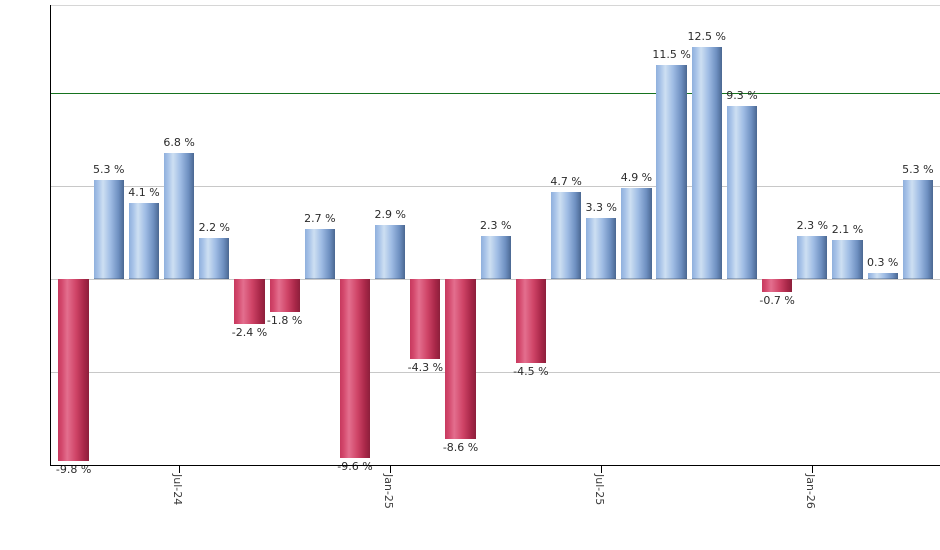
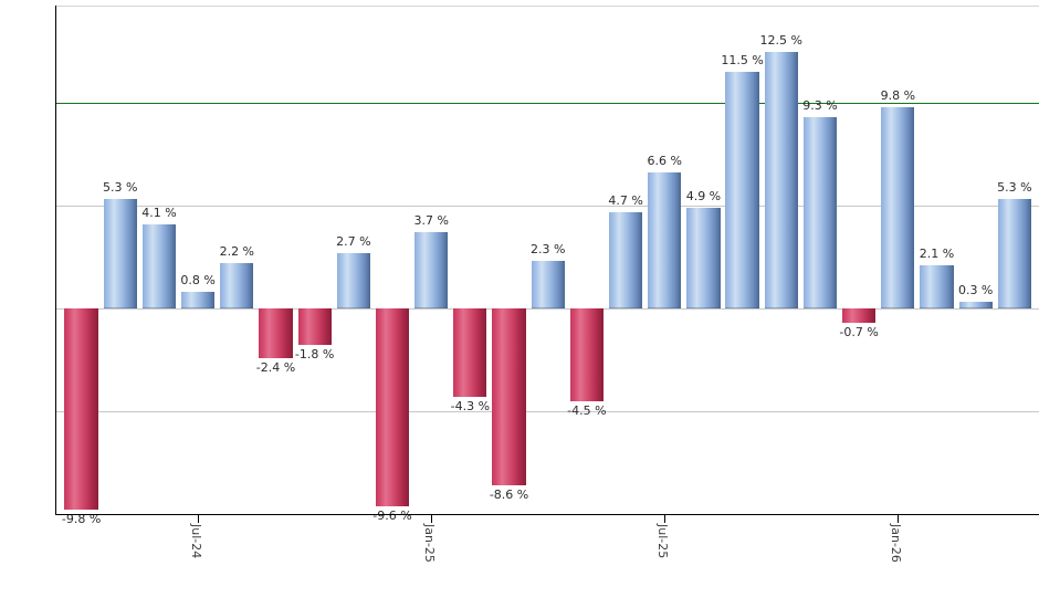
Jul-24: 6.8 -> 0.8
Jan-25: 2.9 -> 3.7
Jul-25: 3.3 -> 6.6
Jan-26: 2.3 -> 9.8
